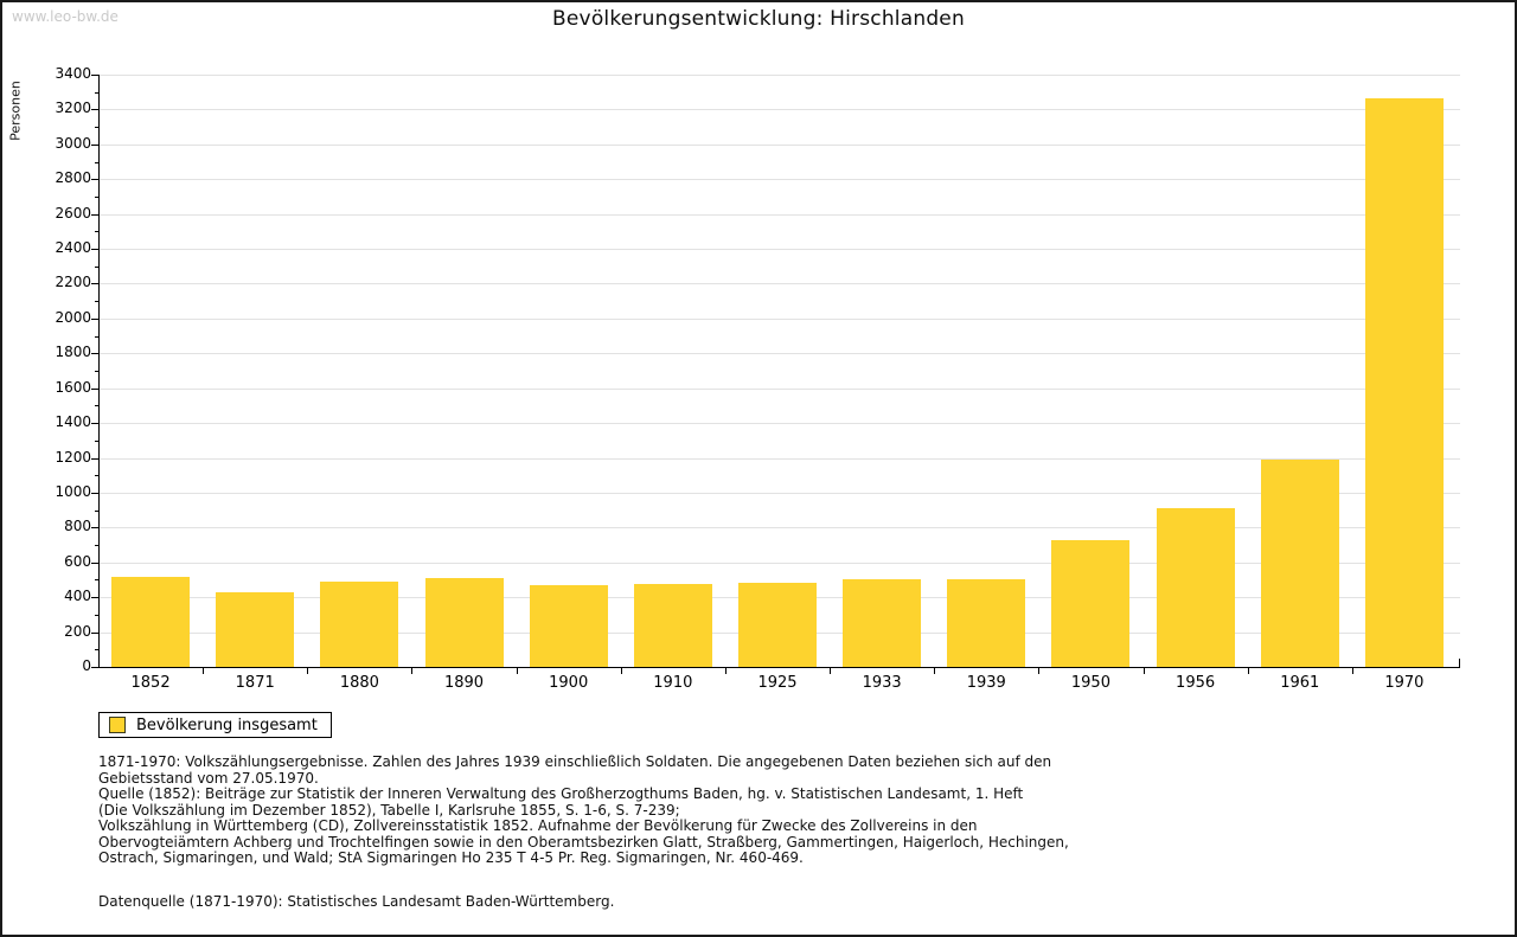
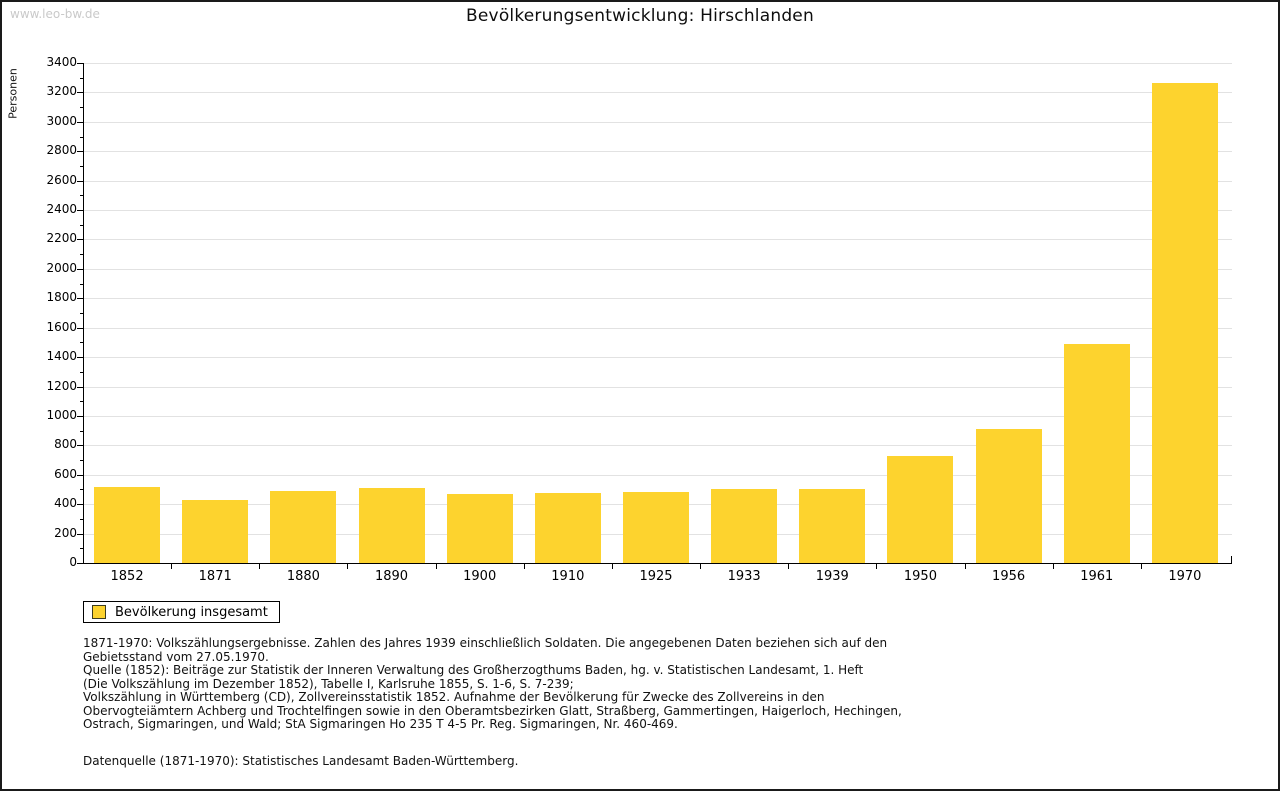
1961: 1190 -> 1490
